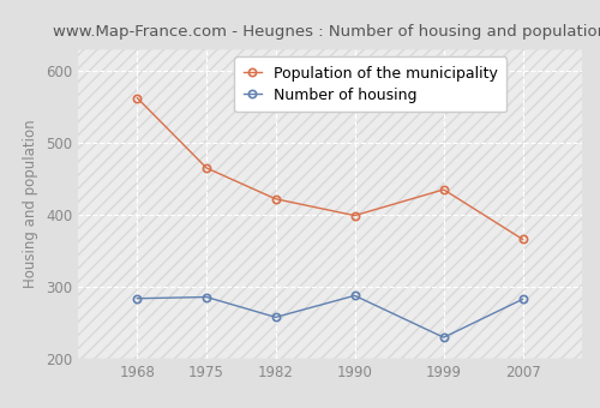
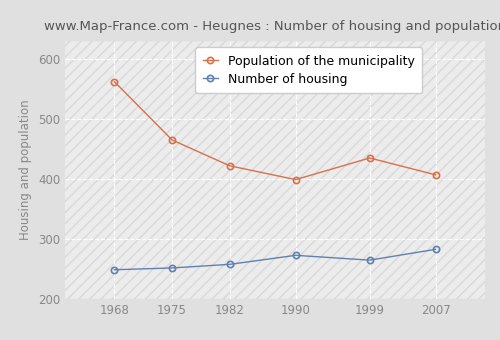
Number of housing/1968: 284 -> 249
Number of housing/1975: 286 -> 252
Number of housing/1990: 288 -> 273
Number of housing/1999: 230 -> 265
Population of the municipality/2007: 366 -> 407
